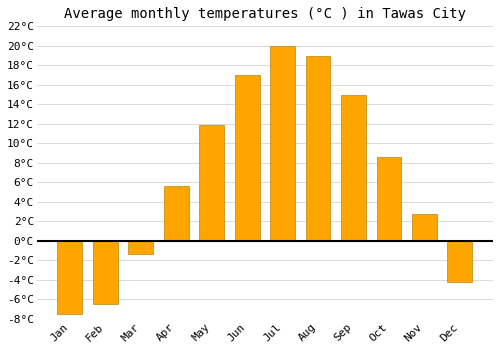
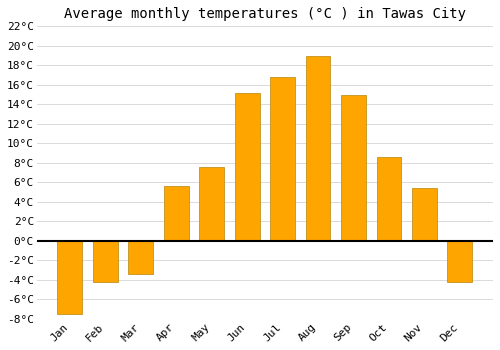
Feb: -6.5°C -> -4.2°C
Mar: -1.3°C -> -3.4°C
May: 11.9°C -> 7.6°C
Jun: 17.0°C -> 15.2°C
Jul: 20.0°C -> 16.8°C
Nov: 2.8°C -> 5.4°C
